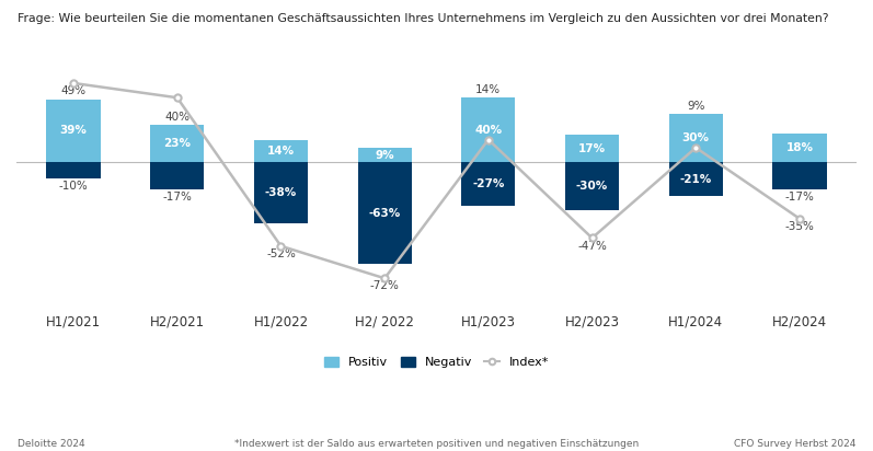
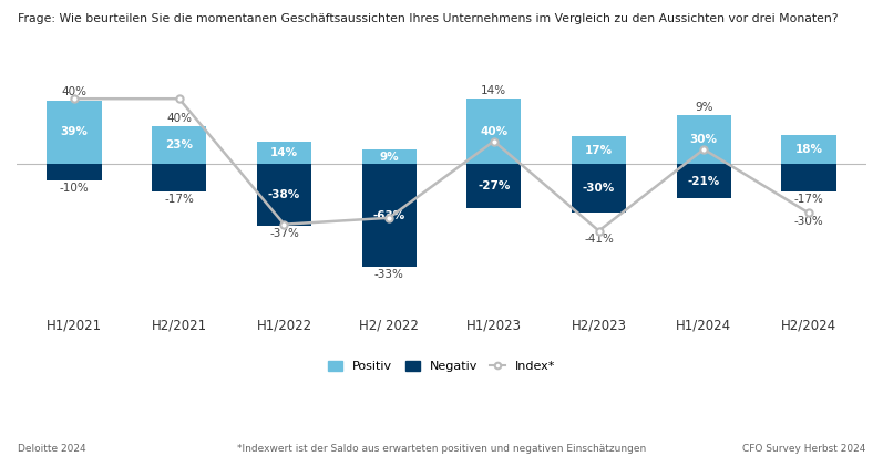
Index*/H1/2021: 49% -> 40%
Index*/H1/2022: -52% -> -37%
Index*/H2/ 2022: -72% -> -33%
Index*/H2/2023: -47% -> -41%
Index*/H2/2024: -35% -> -30%
